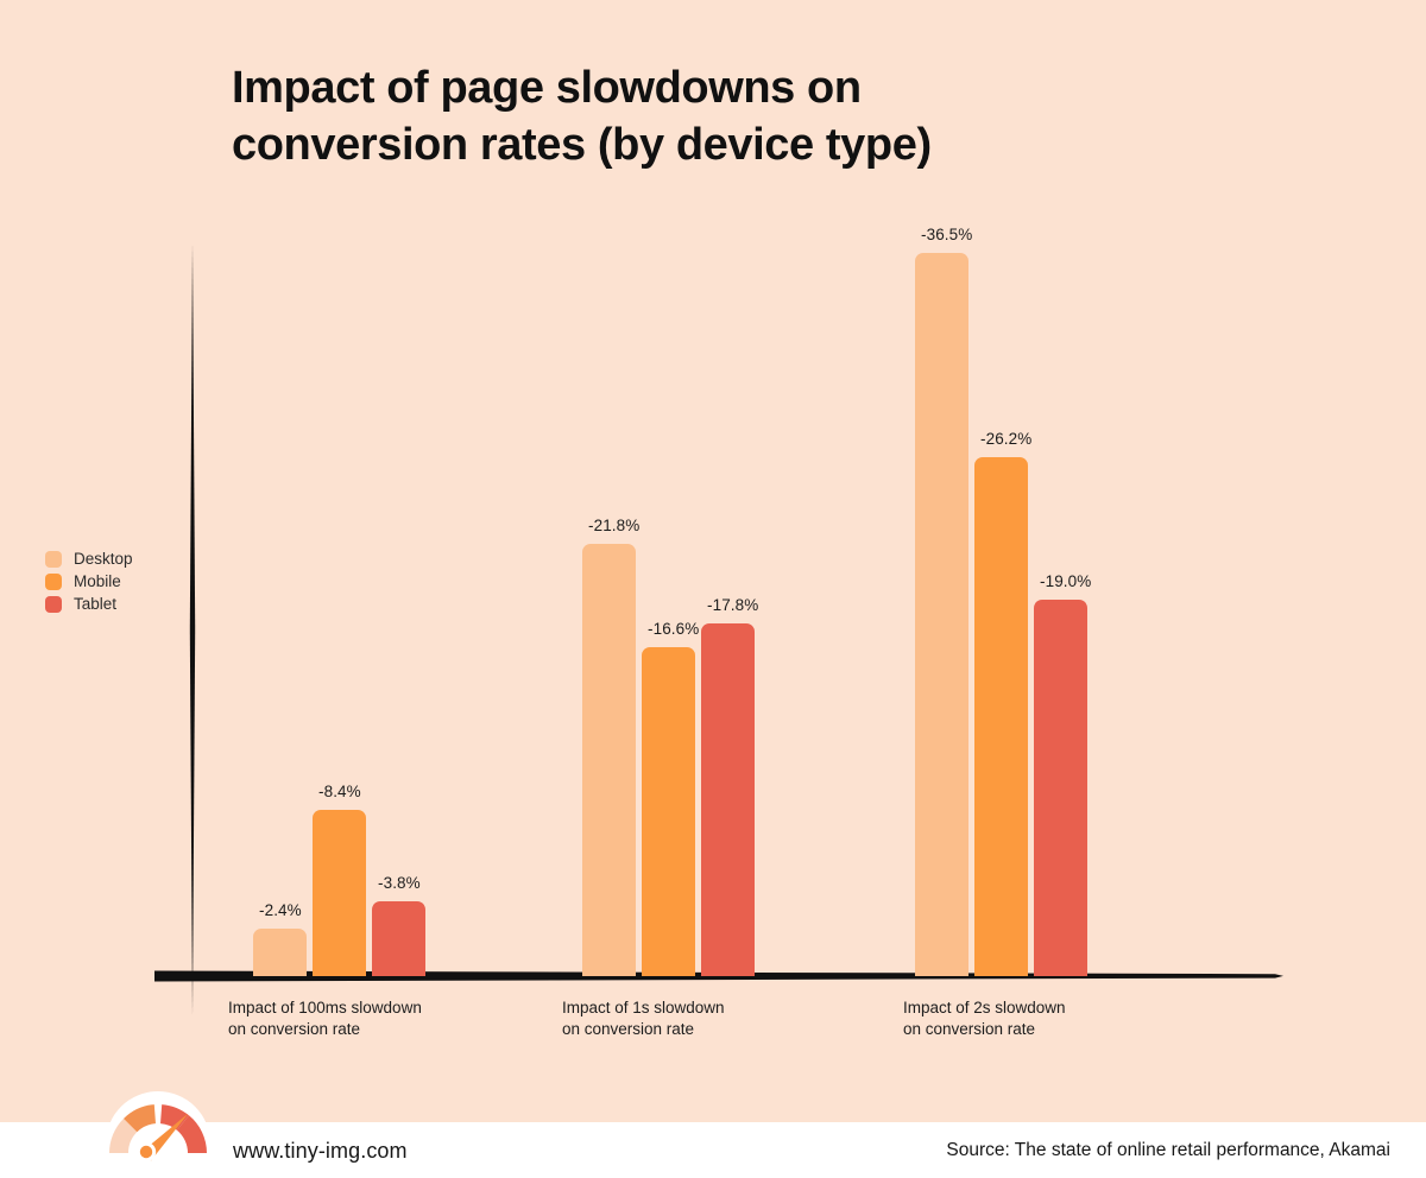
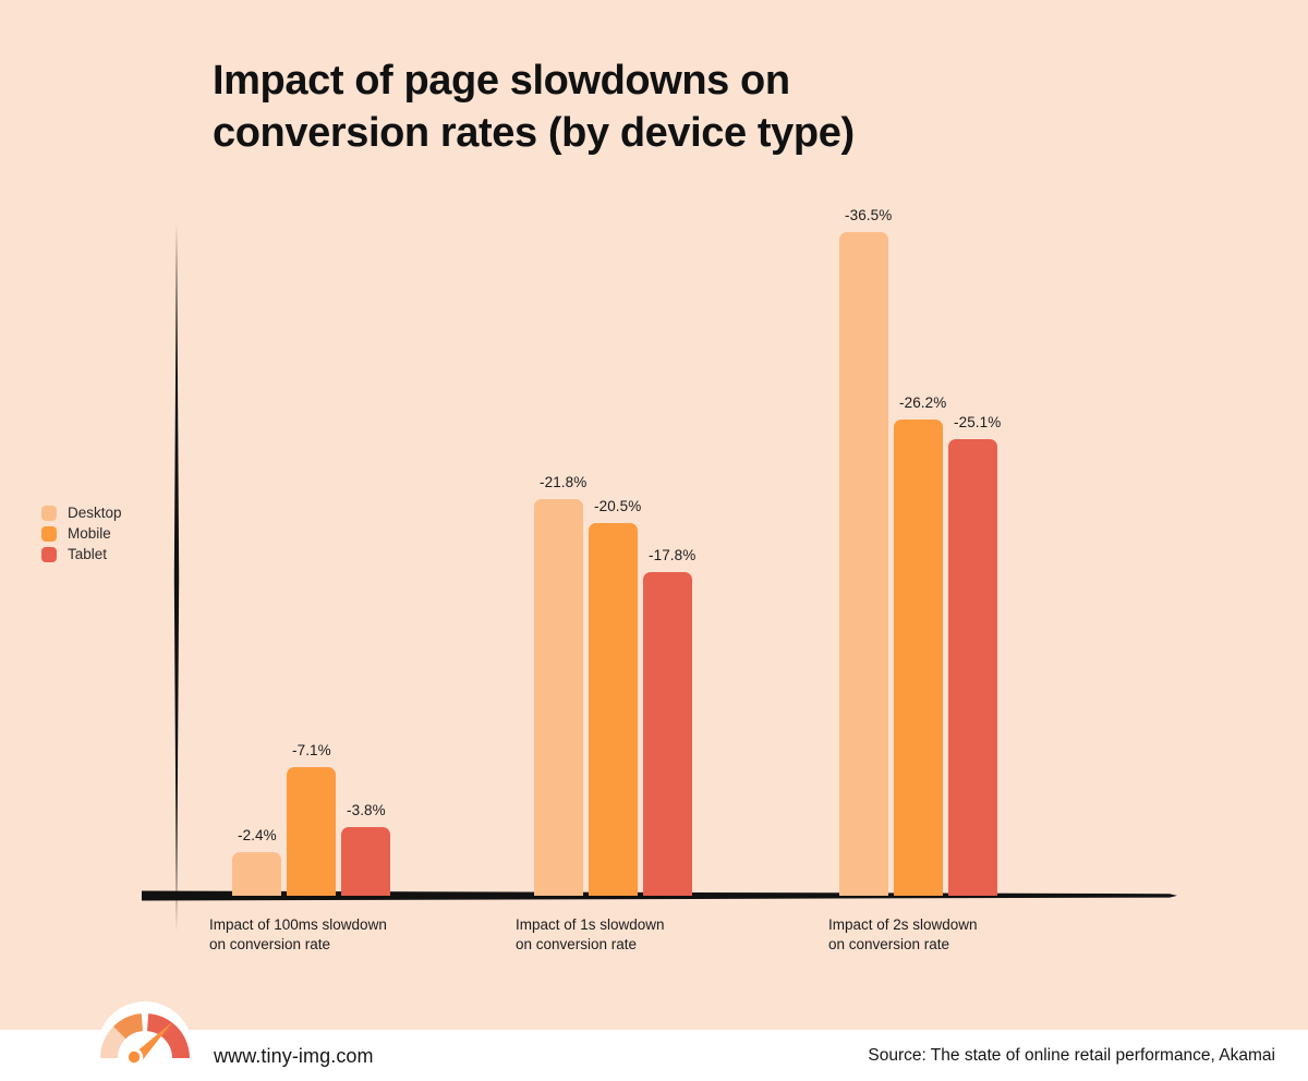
Mobile/Impact of 100ms slowdown on conversion rate: -8.4% -> -7.1%
Mobile/Impact of 1s slowdown on conversion rate: -16.6% -> -20.5%
Tablet/Impact of 2s slowdown on conversion rate: -19.0% -> -25.1%
